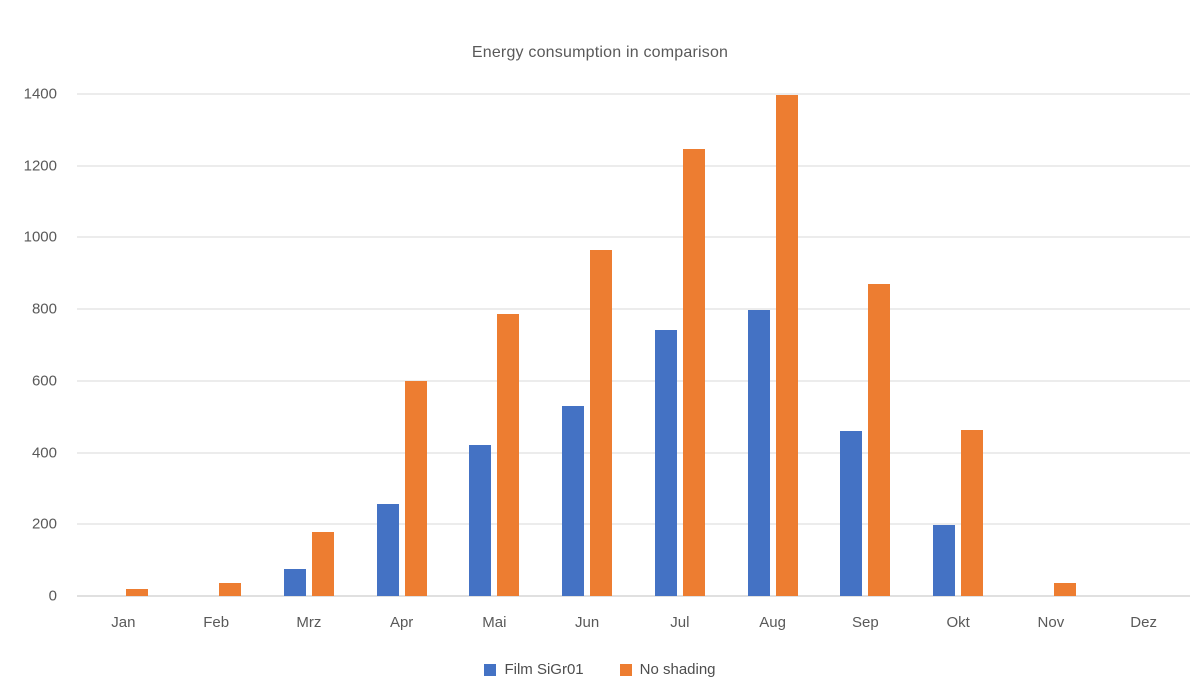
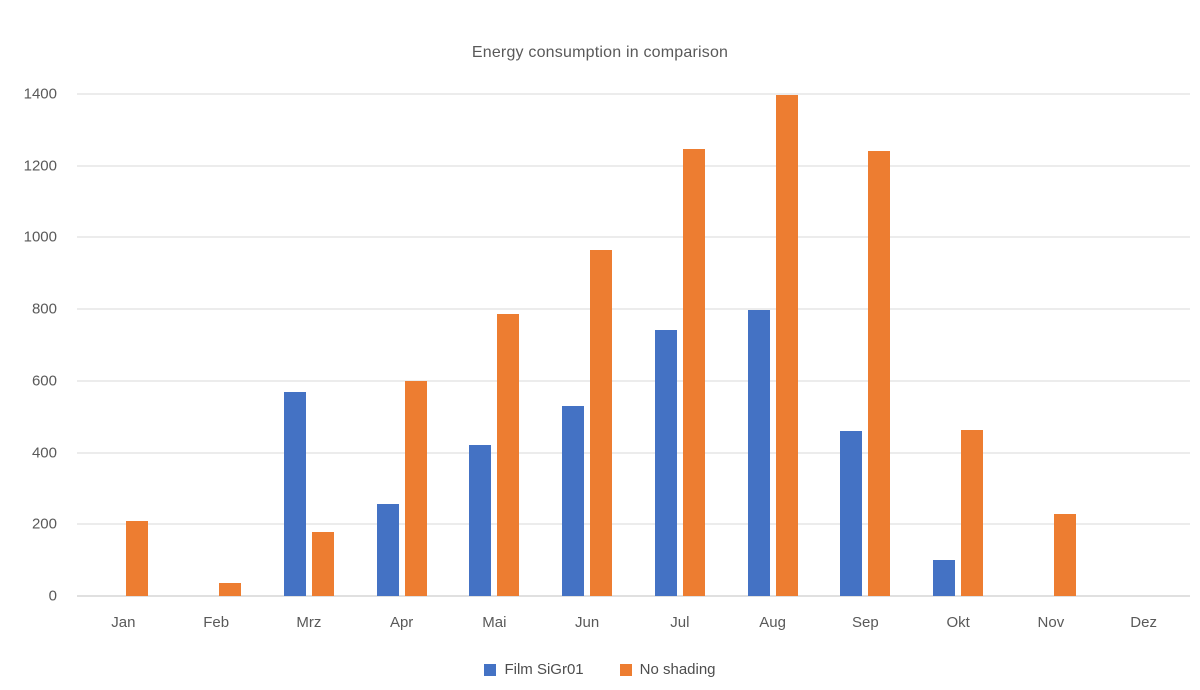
No shading/Jan: 20 -> 210
Film SiGr01/Mrz: 80 -> 570
No shading/Sep: 870 -> 1240
Film SiGr01/Okt: 200 -> 100
No shading/Nov: 40 -> 230
